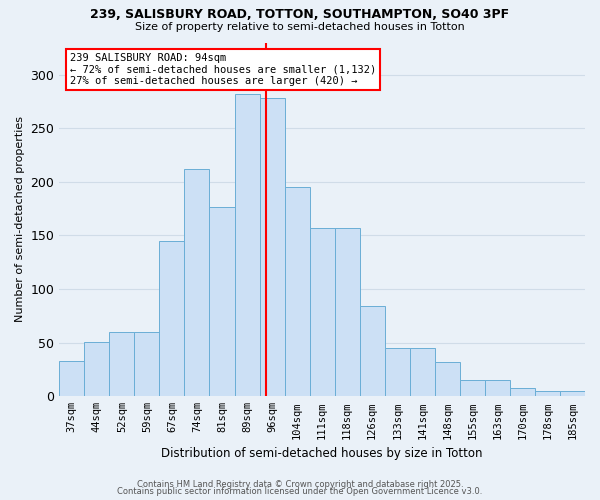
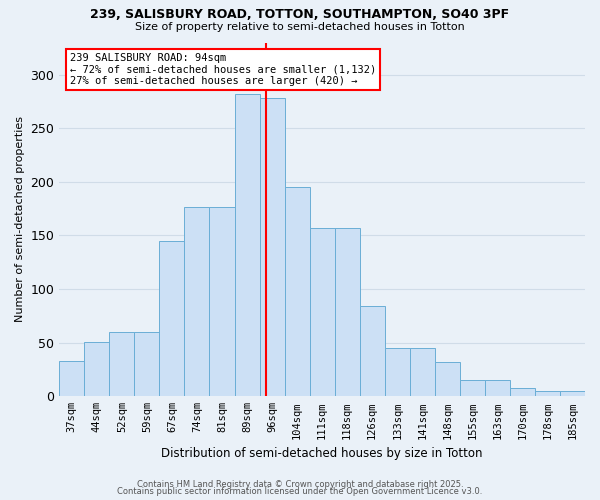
74sqm: 212 -> 177
